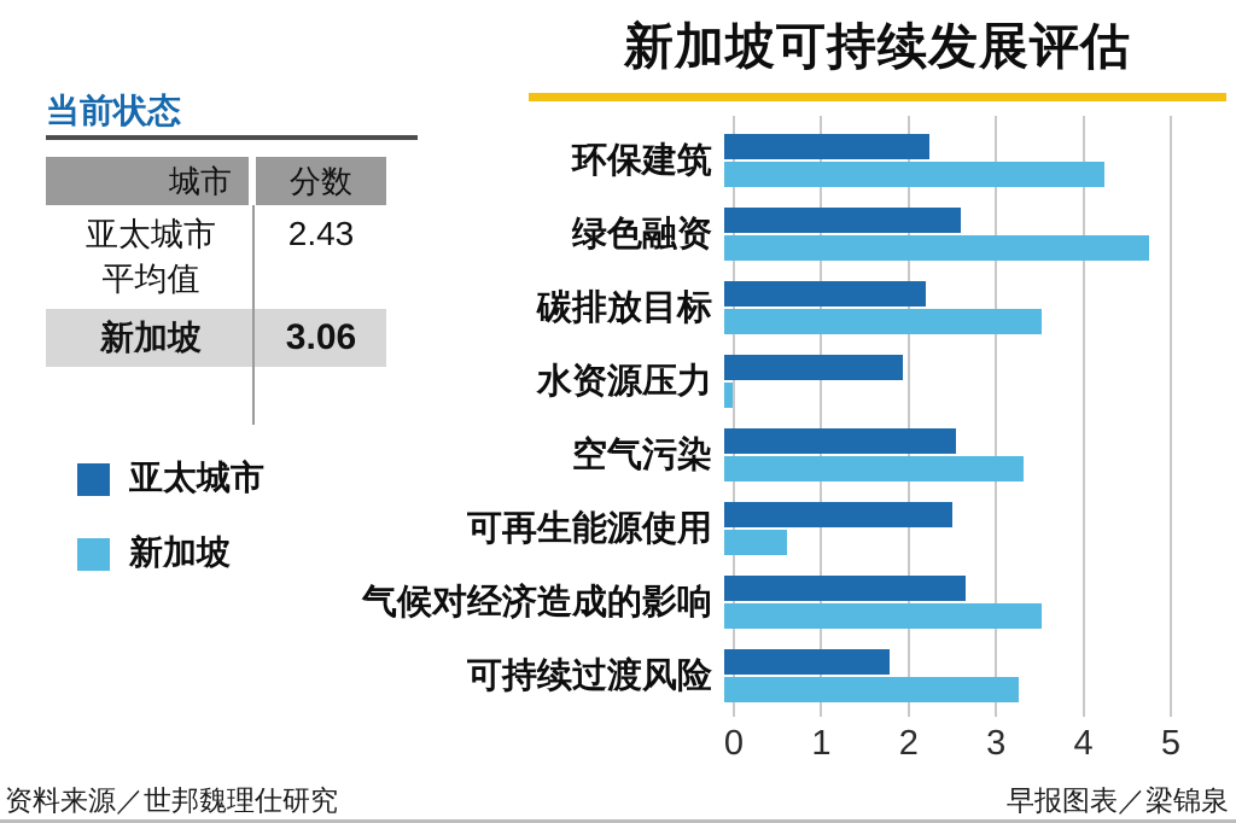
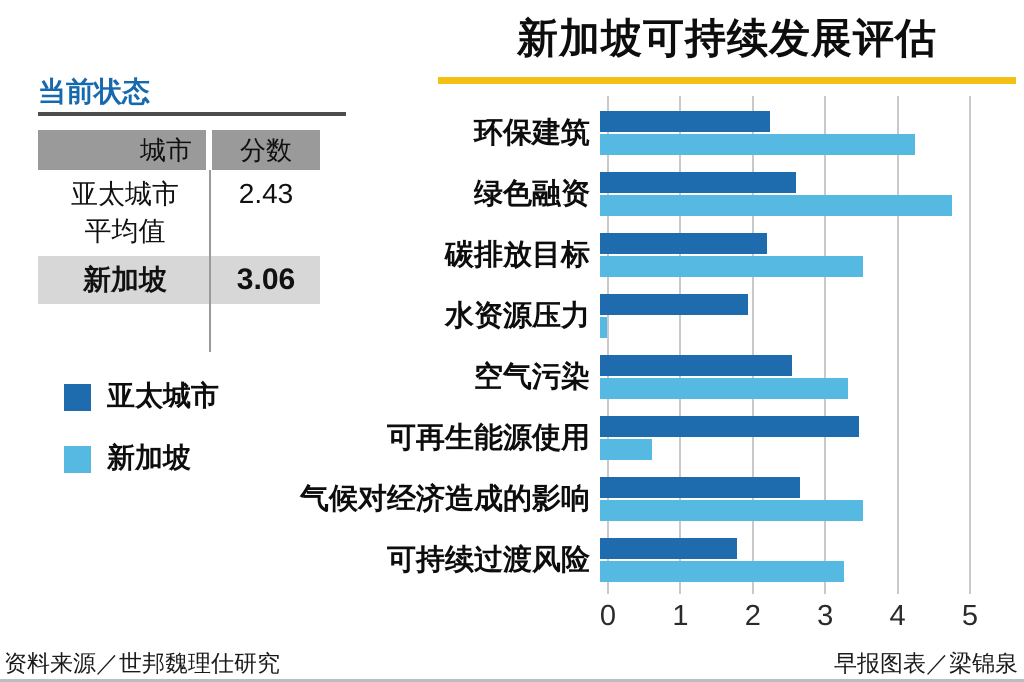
亚太城市/可再生能源使用: 2.5 -> 3.5
